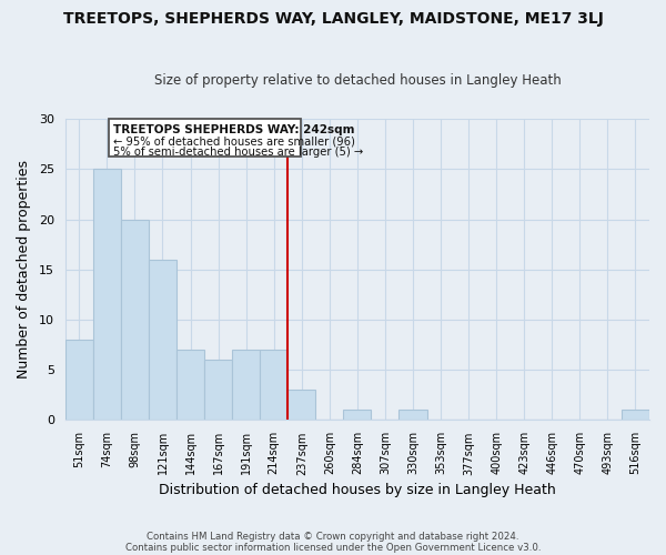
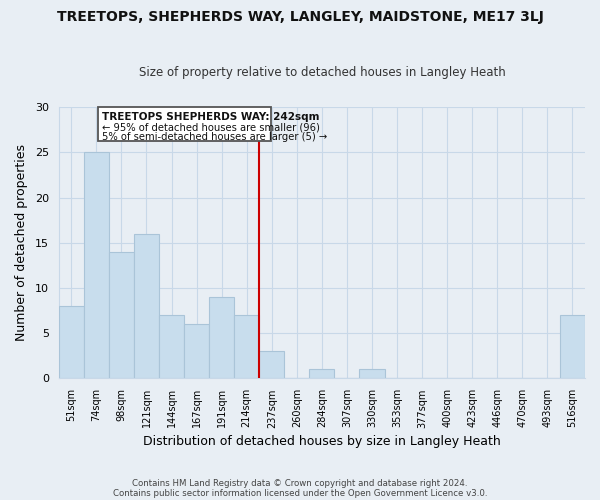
98sqm: 20 -> 14
191sqm: 7 -> 9
516sqm: 1 -> 7
